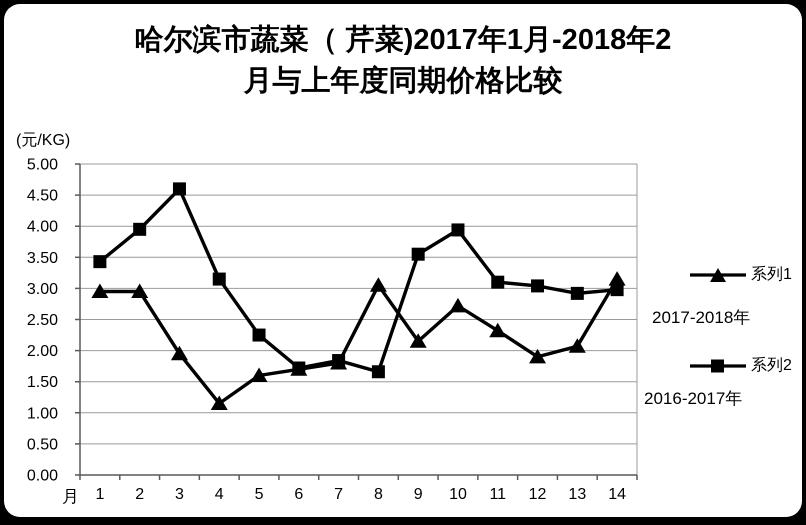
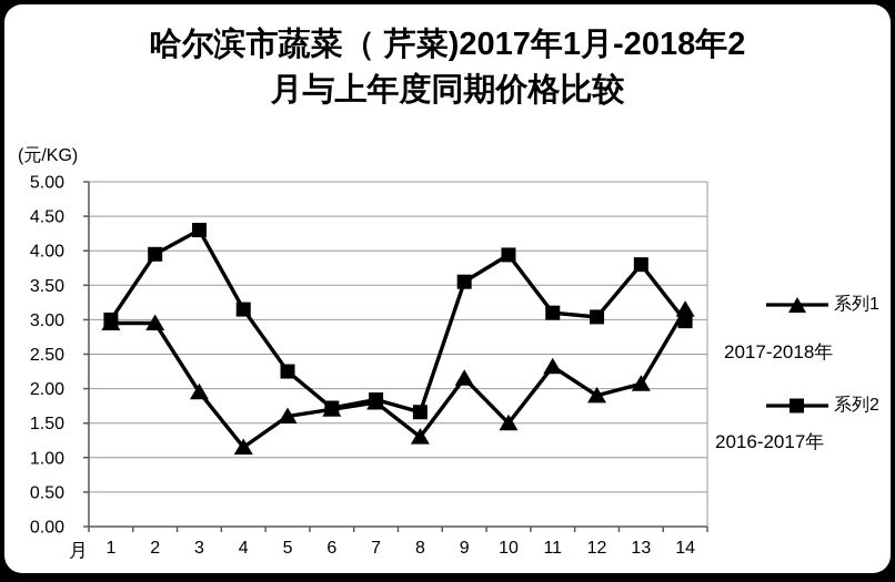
系列2/1: 3.4 -> 3.0
系列2/3: 4.6 -> 4.3
系列1/8: 3.0 -> 1.3
系列1/10: 2.7 -> 1.5
系列2/13: 2.9 -> 3.8
